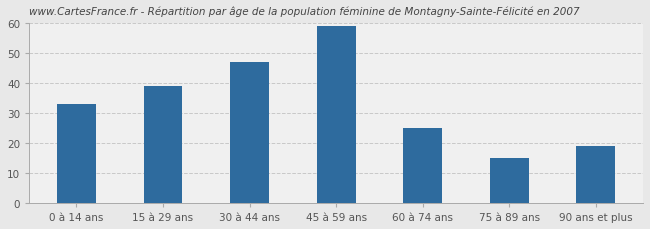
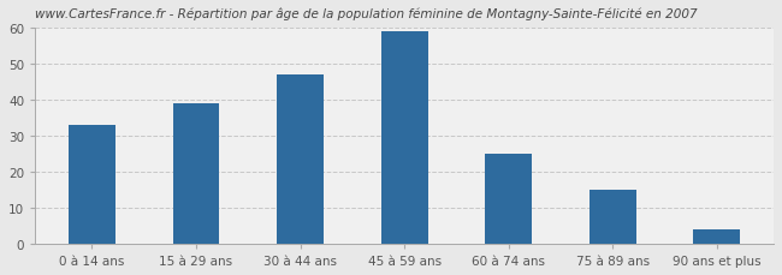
90 ans et plus: 19 -> 4
